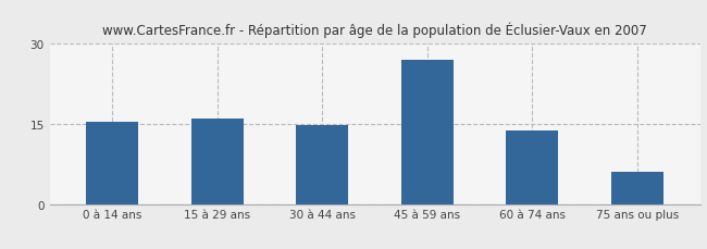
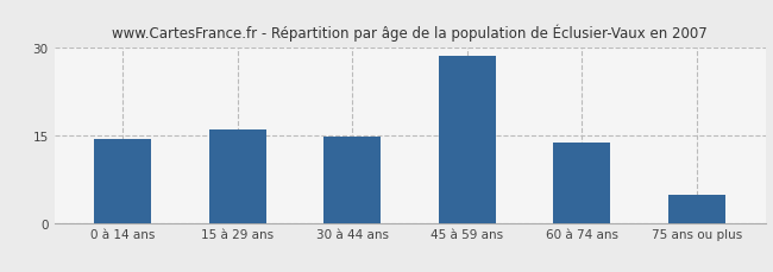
0 à 14 ans: 15.5 -> 14.3
45 à 59 ans: 27.0 -> 28.6
75 ans ou plus: 6.0 -> 4.8
